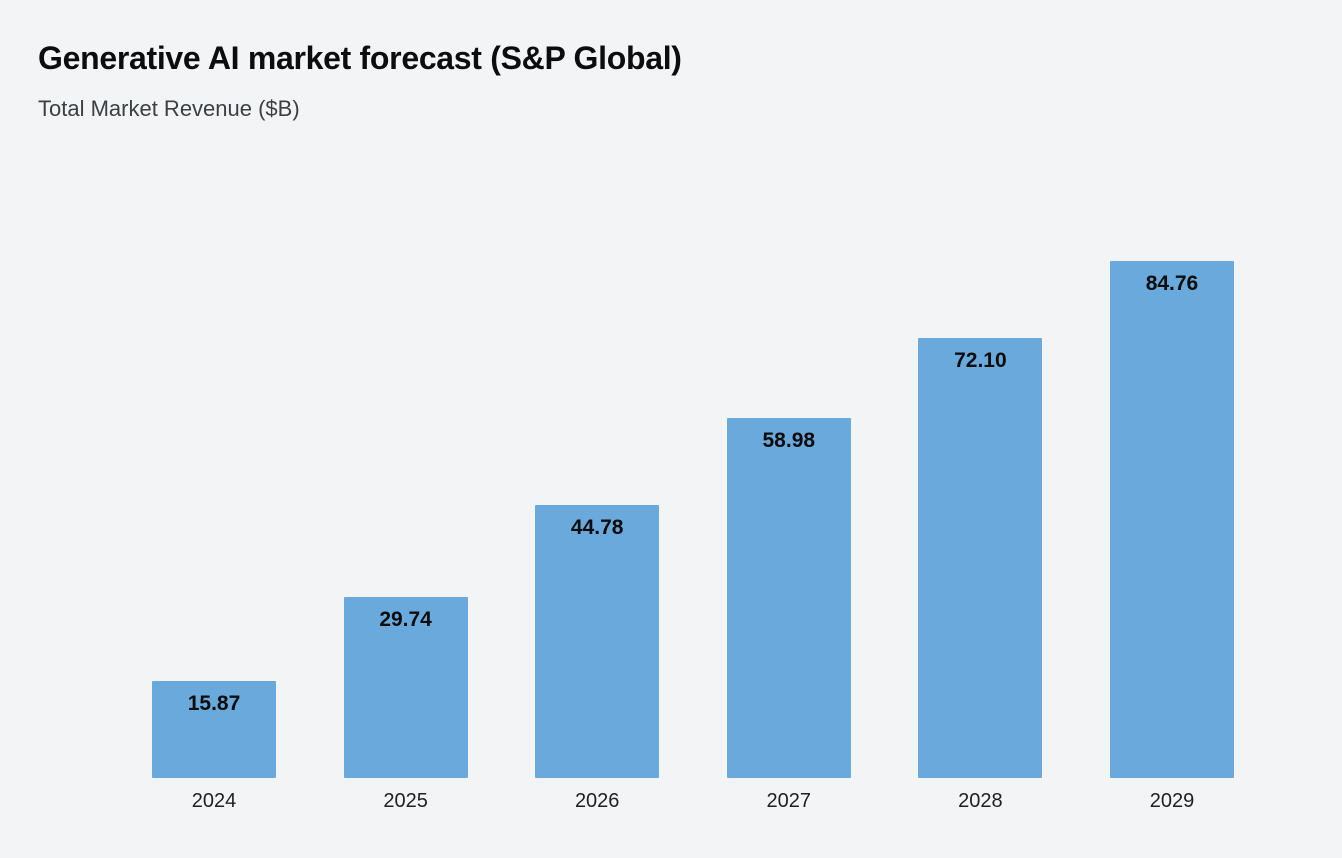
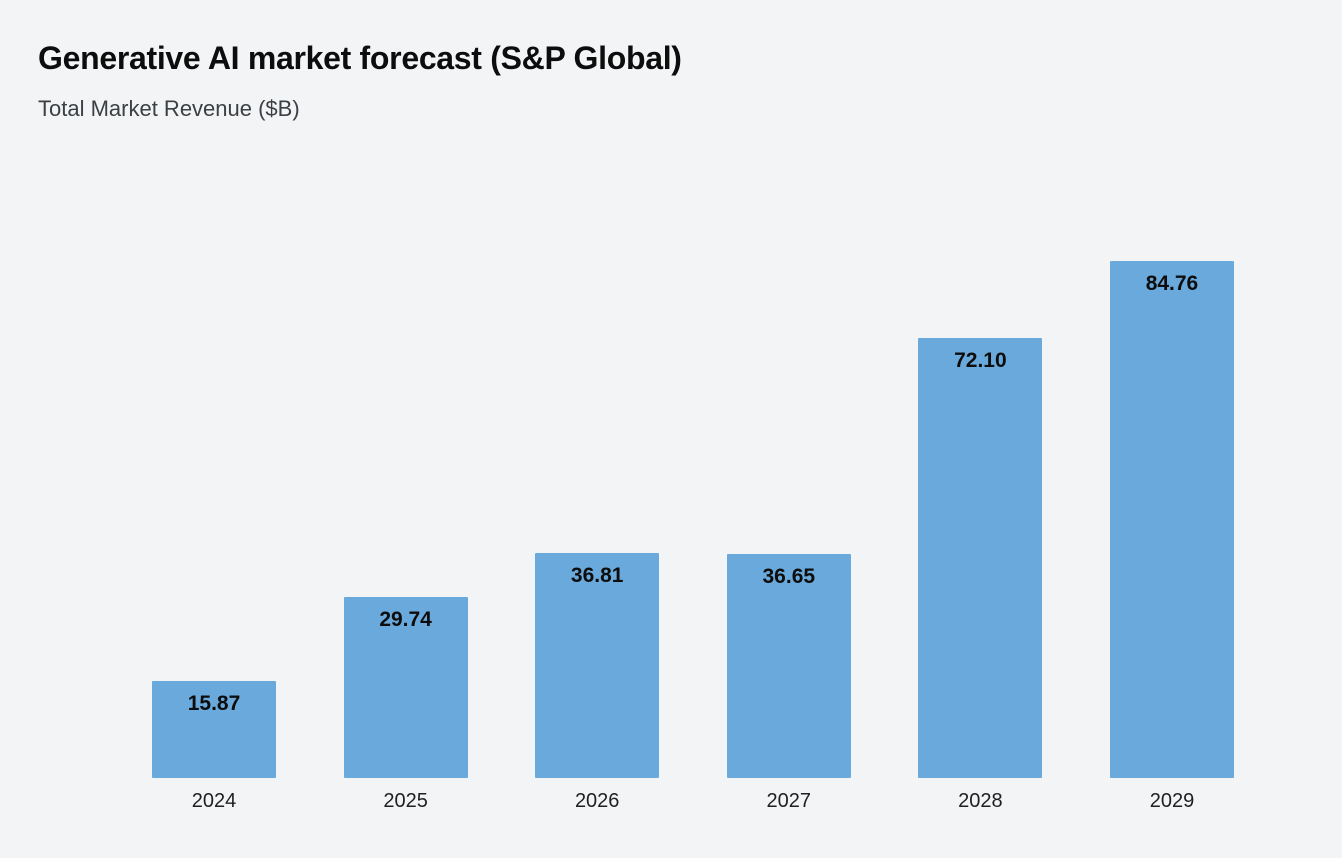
2026: 44.78 -> 36.81
2027: 58.98 -> 36.65
